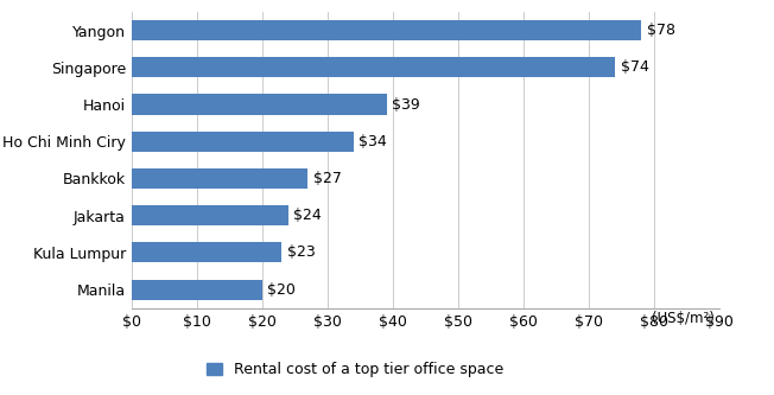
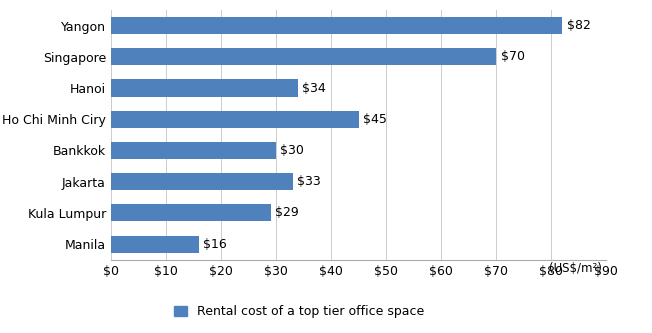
Yangon: $78 -> $82
Singapore: $74 -> $70
Hanoi: $39 -> $34
Ho Chi Minh Ciry: $34 -> $45
Bankkok: $27 -> $30
Jakarta: $24 -> $33
Kula Lumpur: $23 -> $29
Manila: $20 -> $16
